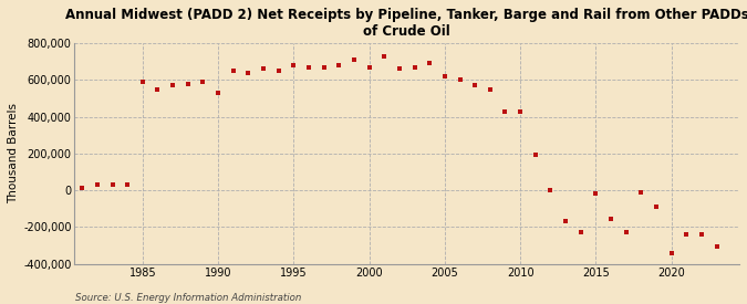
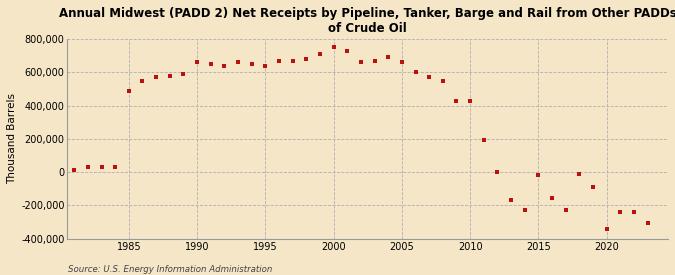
1985: 590,000 -> 490,000
1990: 530,000 -> 660,000
1995: 680,000 -> 640,000
2000: 670,000 -> 750,000
2005: 620,000 -> 660,000
